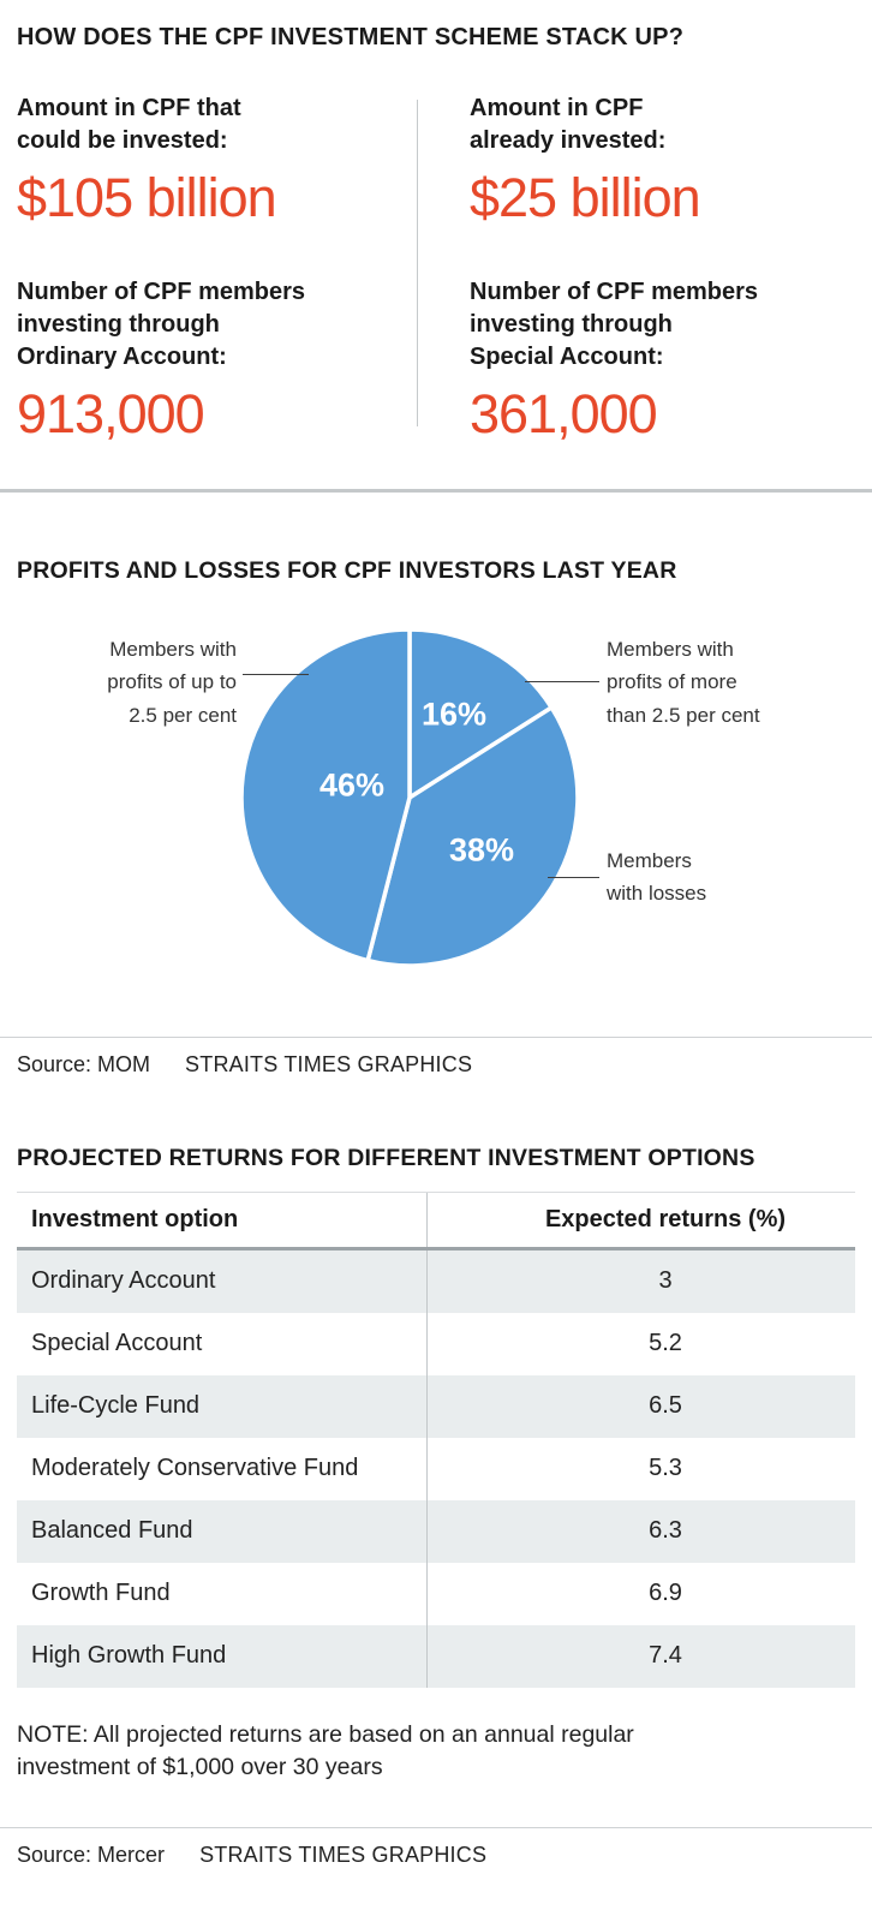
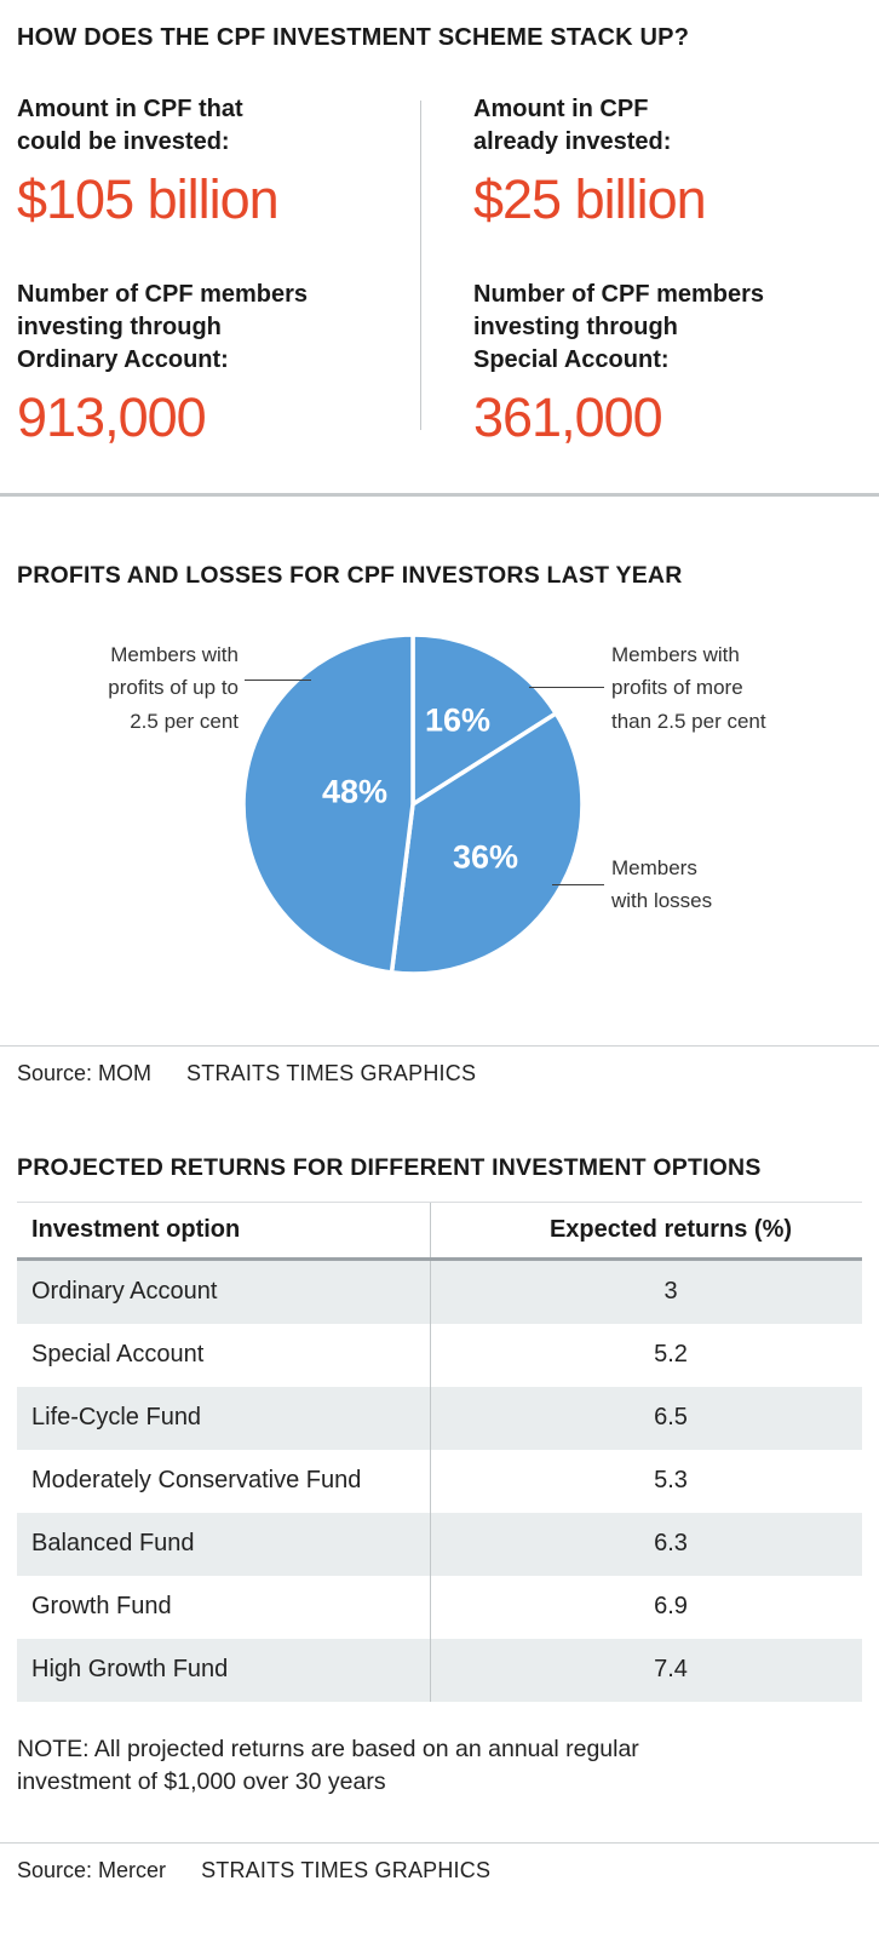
PROFITS AND LOSSES FOR CPF INVESTORS LAST YEAR/Members with losses: 38% -> 36%
PROFITS AND LOSSES FOR CPF INVESTORS LAST YEAR/Members with profits of up to 2.5 per cent: 46% -> 48%
